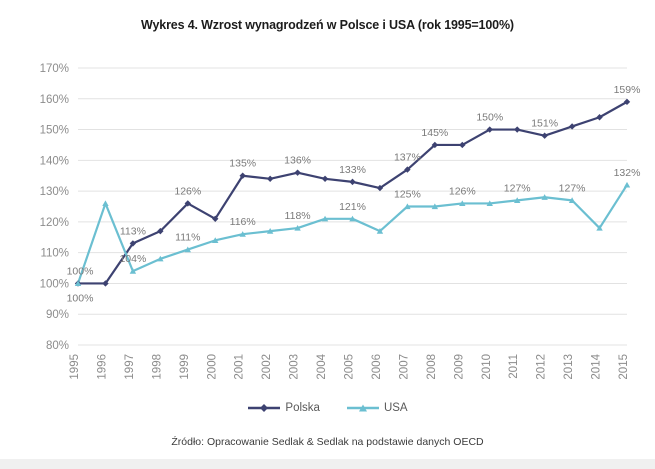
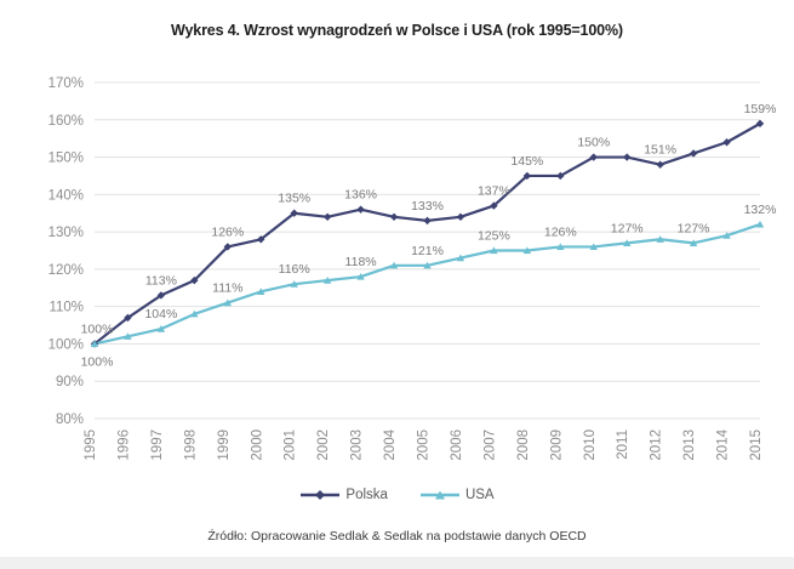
Polska/1996: 100% -> 107%
USA/1996: 126% -> 102%
Polska/2000: 121% -> 128%
Polska/2006: 131% -> 134%
USA/2006: 117% -> 123%
USA/2014: 118% -> 129%
